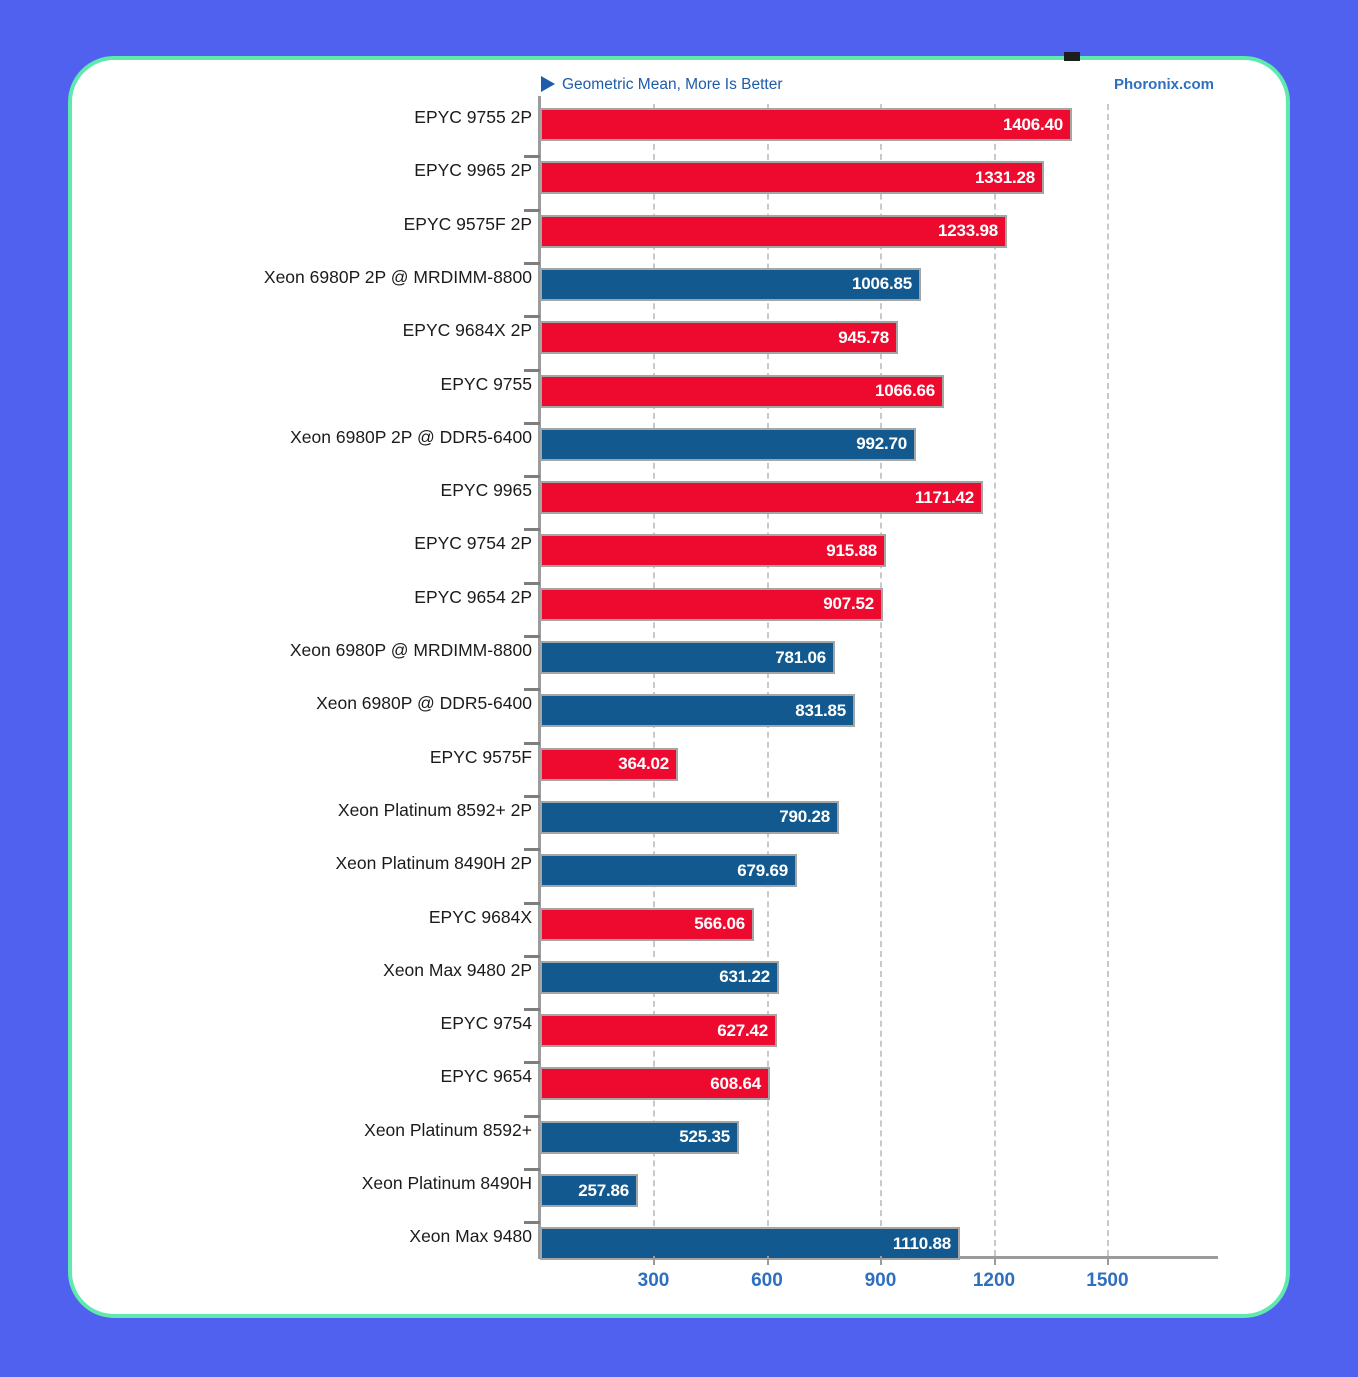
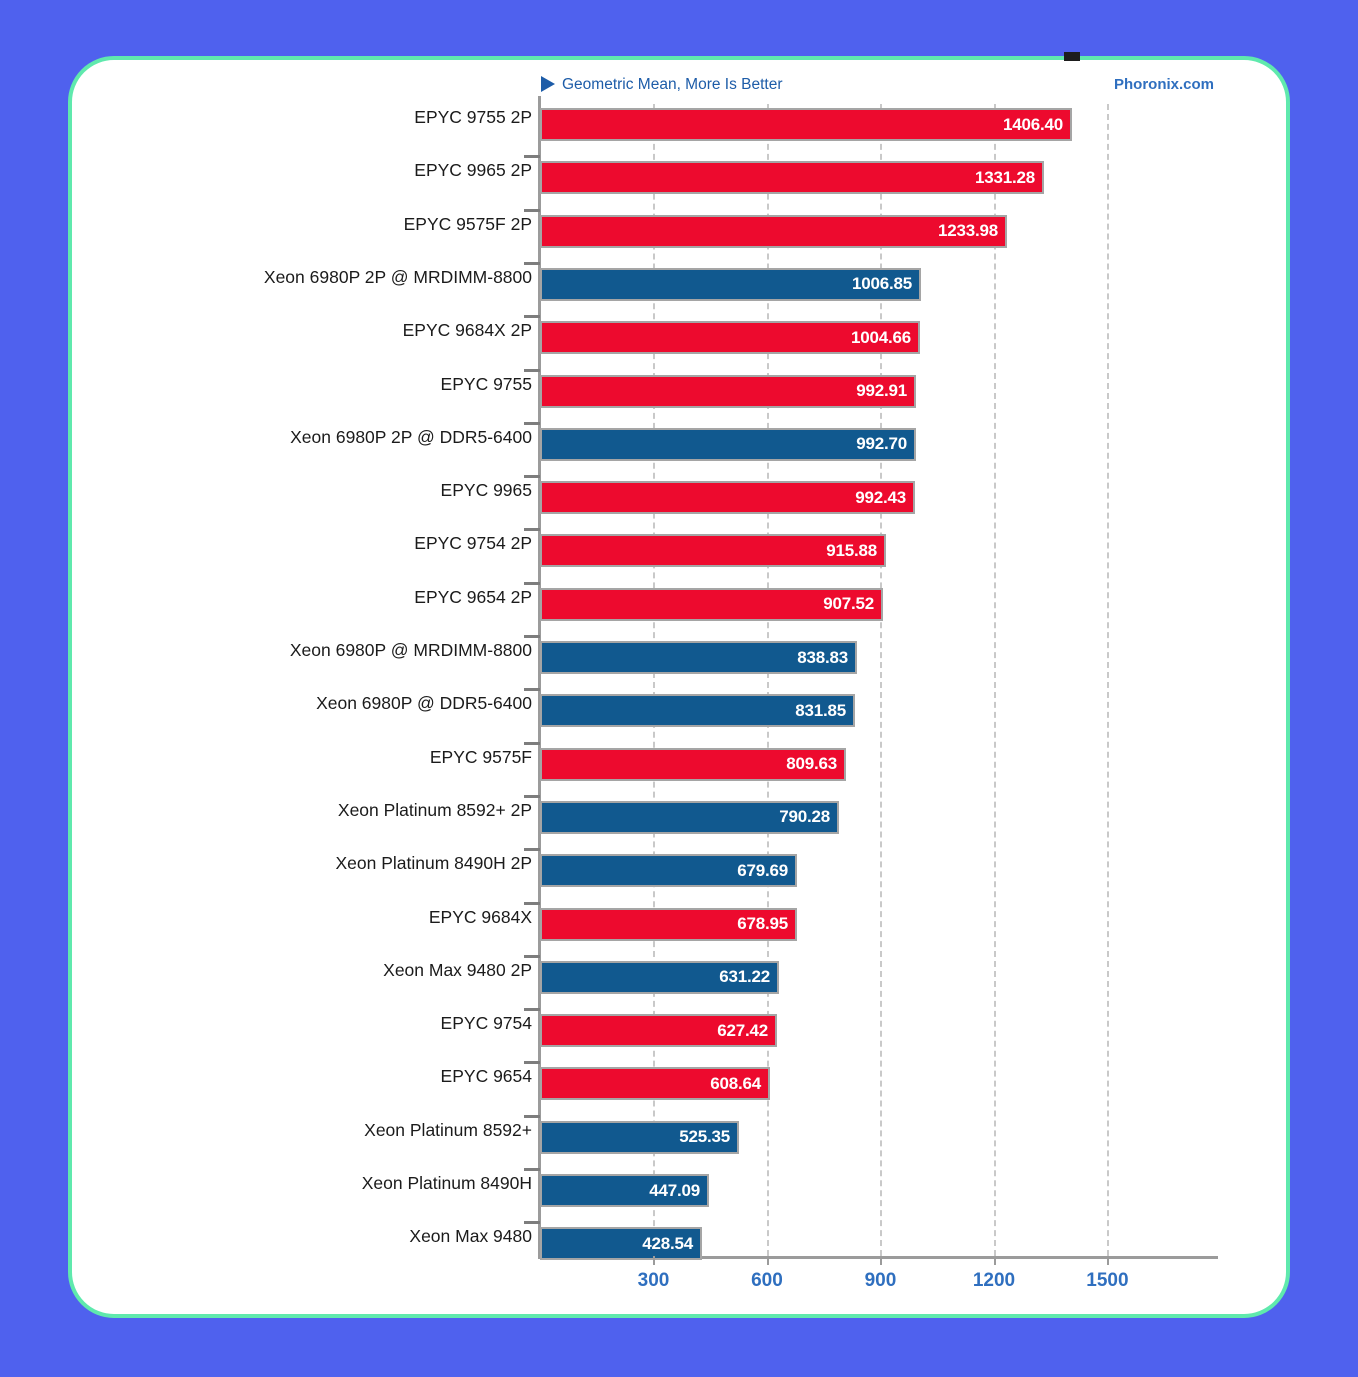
EPYC 9684X 2P: 945.78 -> 1004.66
EPYC 9755: 1066.66 -> 992.91
EPYC 9965: 1171.42 -> 992.43
Xeon 6980P @ MRDIMM-8800: 781.06 -> 838.83
EPYC 9575F: 364.02 -> 809.63
EPYC 9684X: 566.06 -> 678.95
Xeon Platinum 8490H: 257.86 -> 447.09
Xeon Max 9480: 1110.88 -> 428.54
